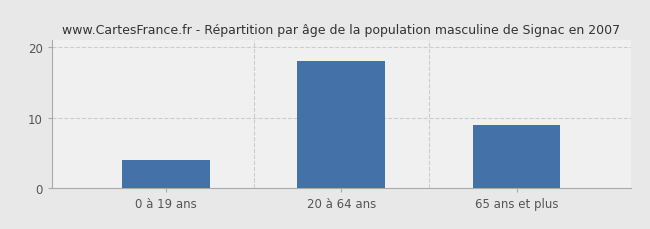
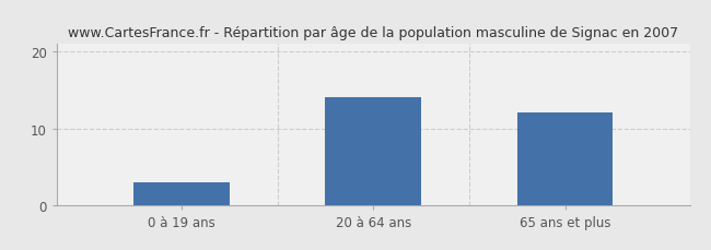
0 à 19 ans: 4 -> 3
20 à 64 ans: 18 -> 14
65 ans et plus: 9 -> 12
